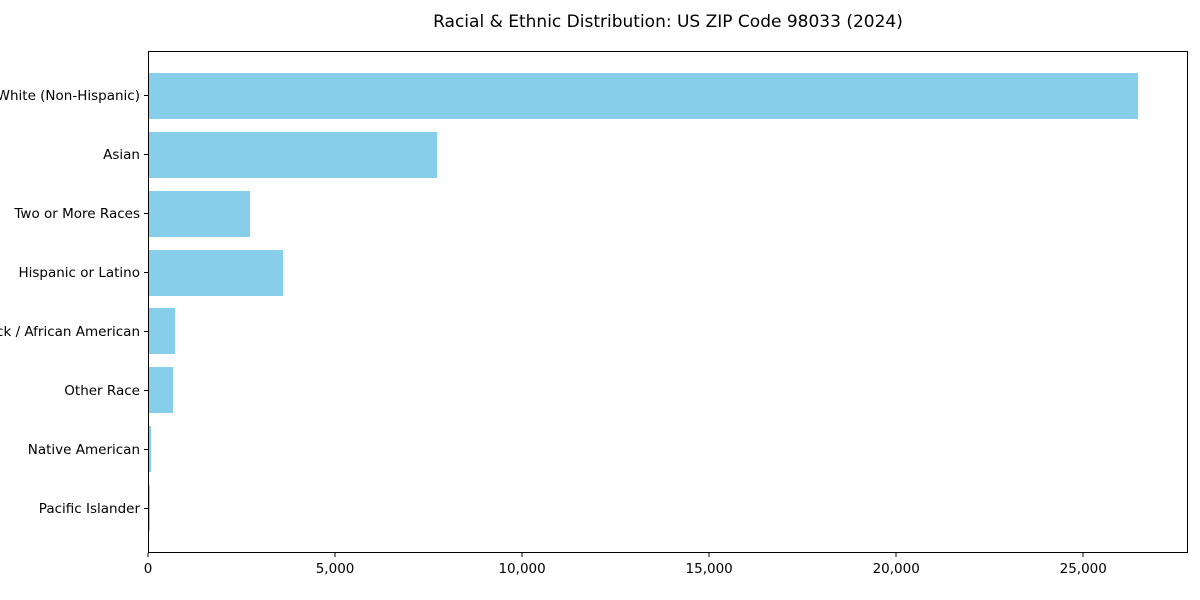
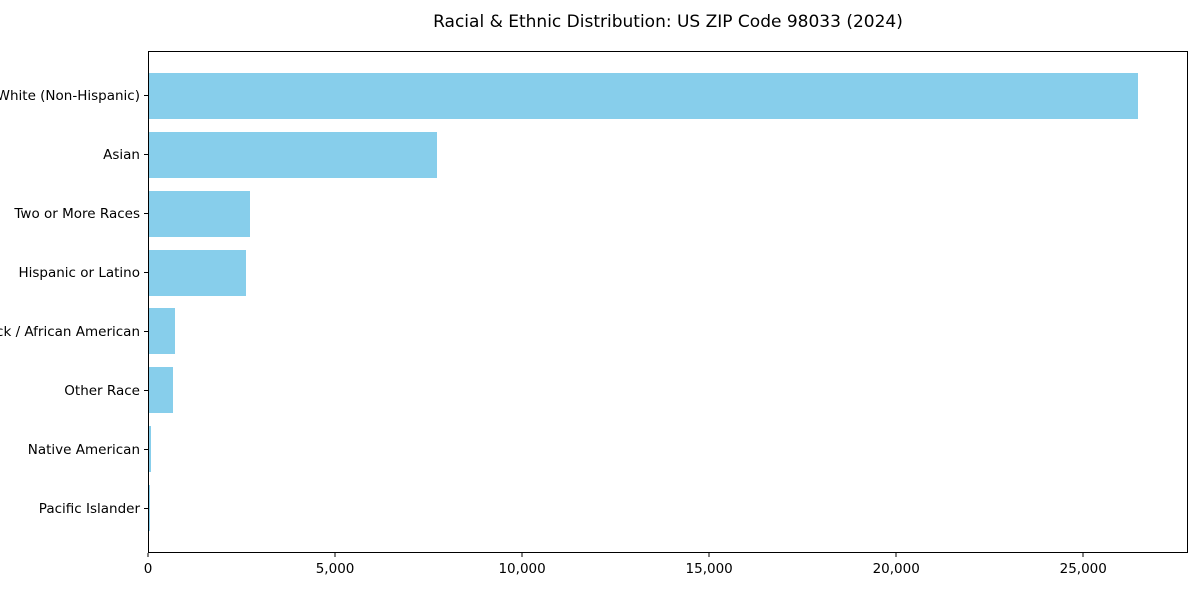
Hispanic or Latino: 3600 -> 2600
